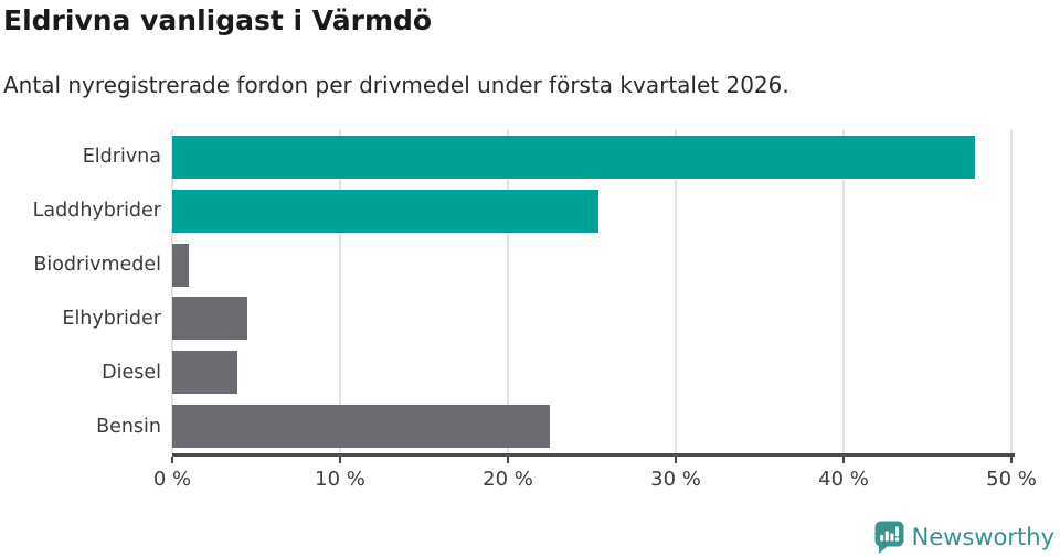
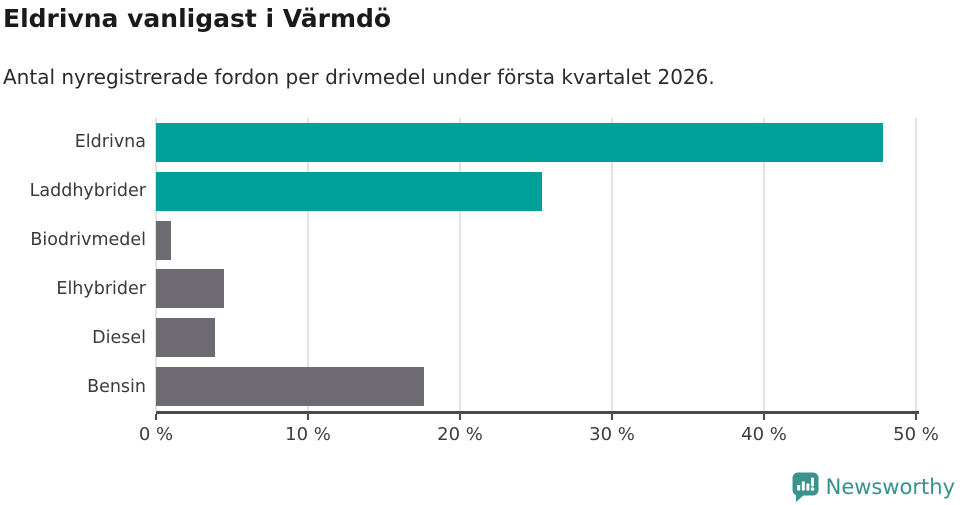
Bensin: 22.5% -> 17.6%
